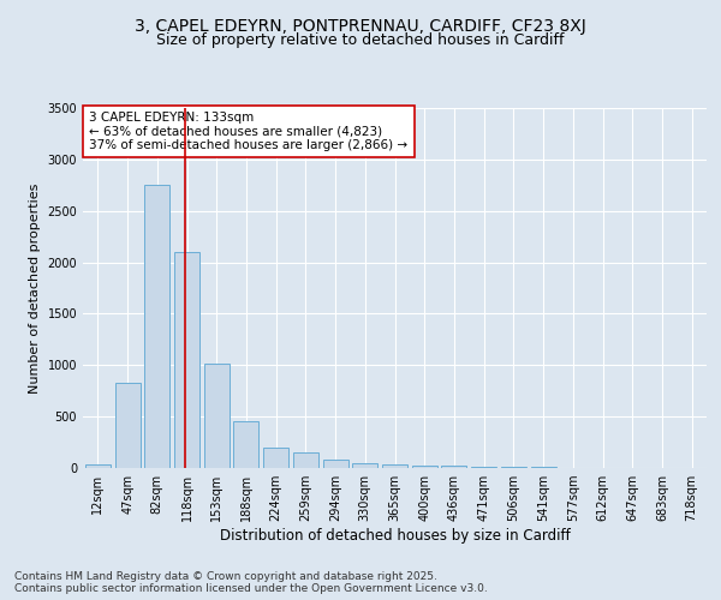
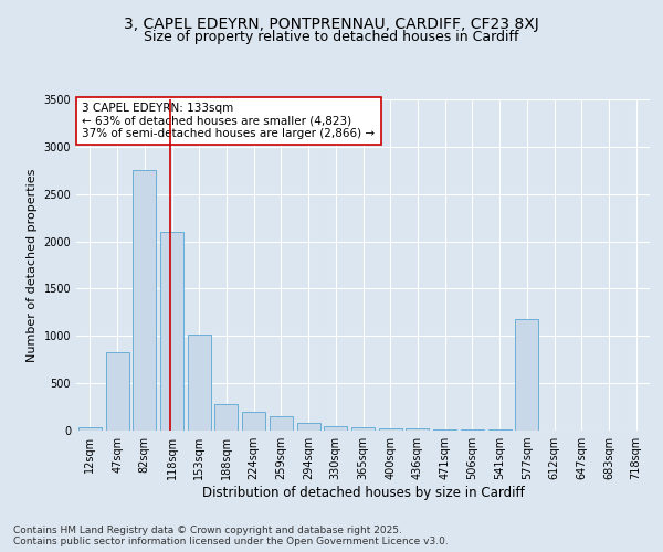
188sqm: 460 -> 280
577sqm: 0 -> 1180
